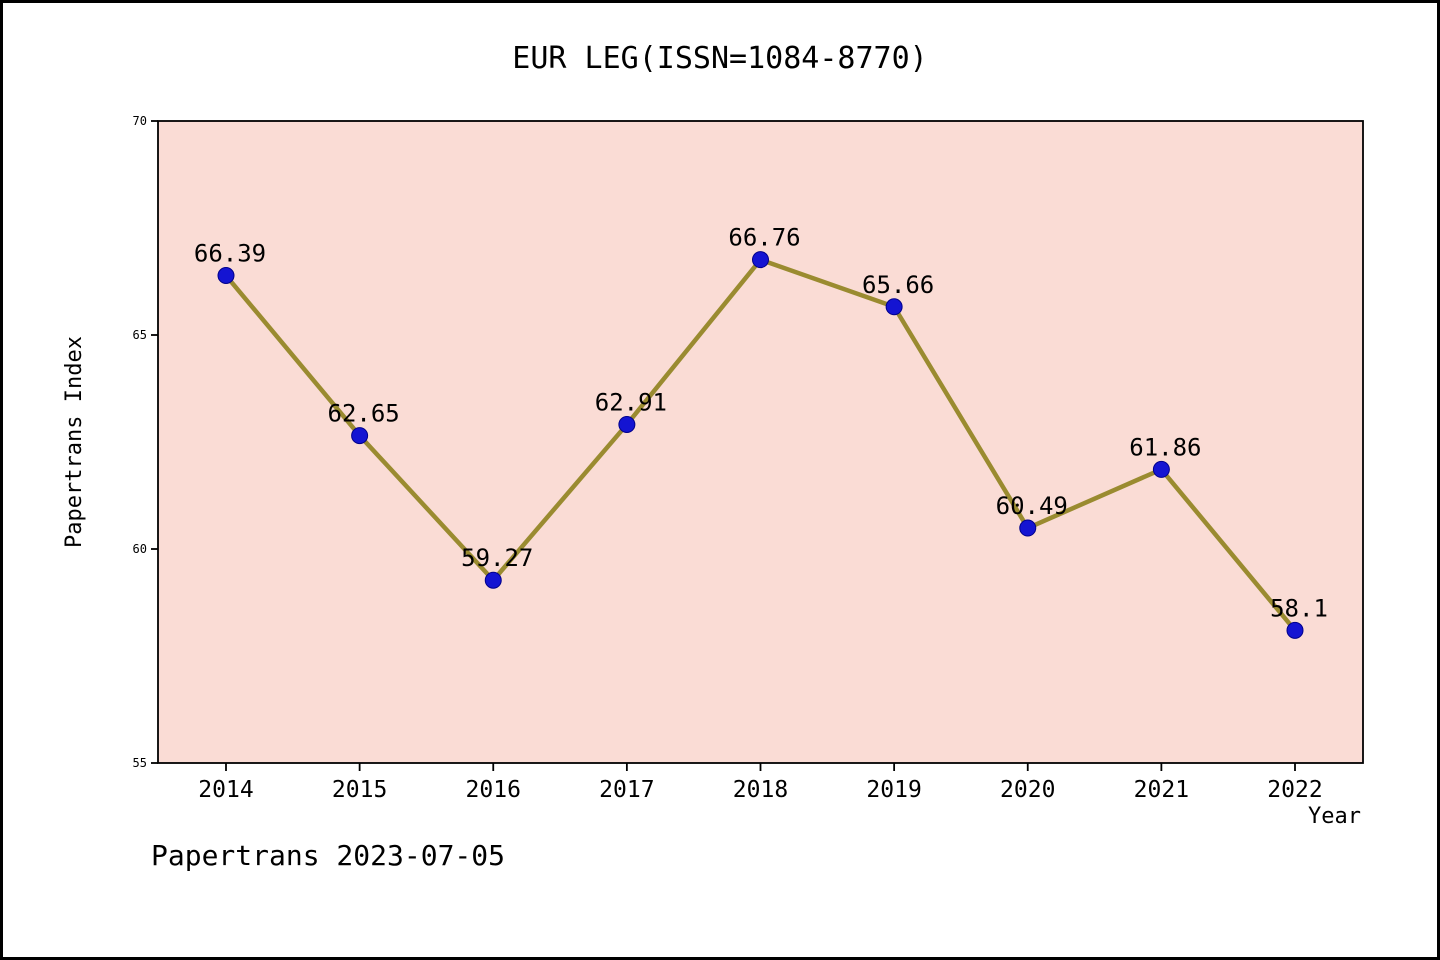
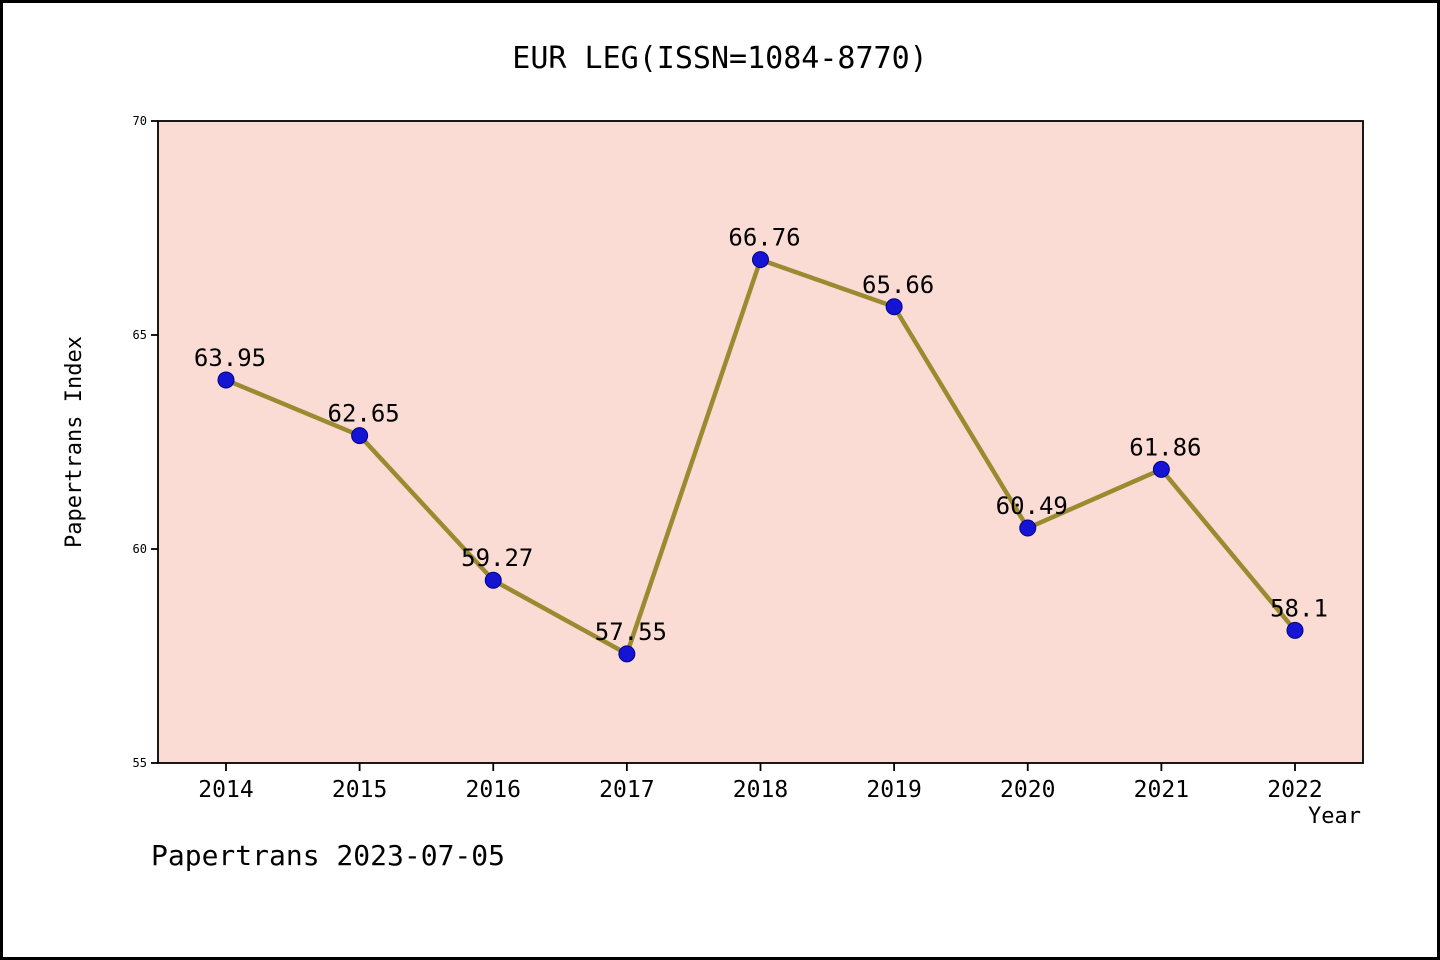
2014: 66.39 -> 63.95
2017: 62.91 -> 57.55
